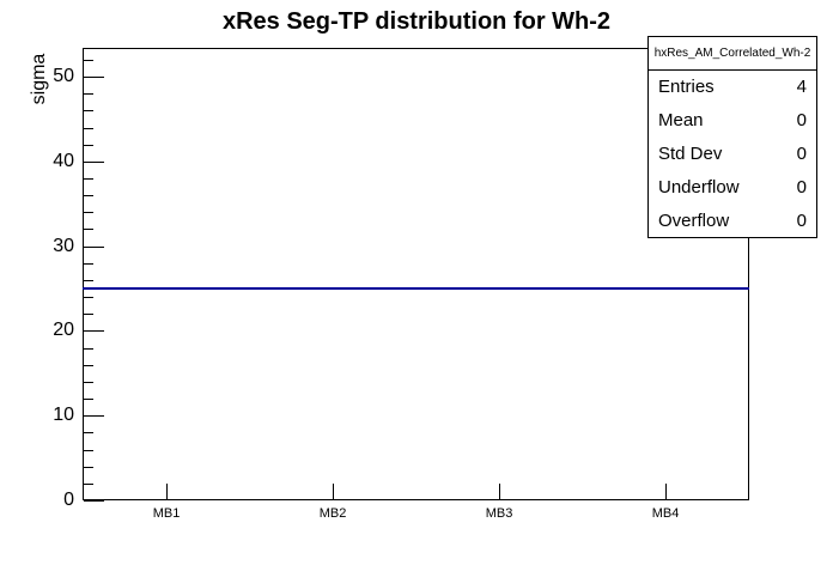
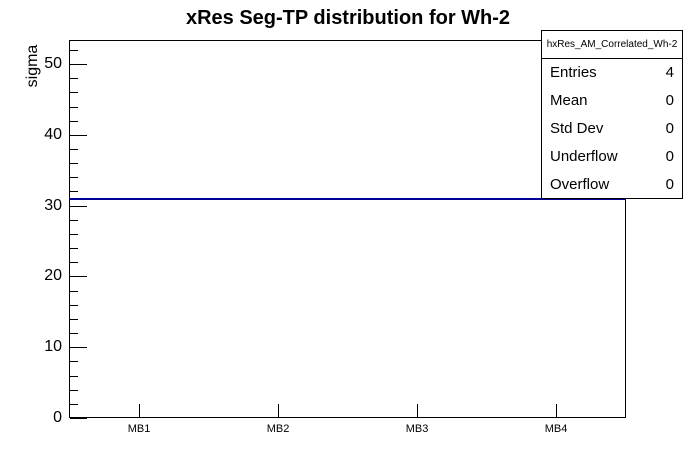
MB1: 25 -> 31
MB2: 25 -> 44
MB3: 25 -> 23
